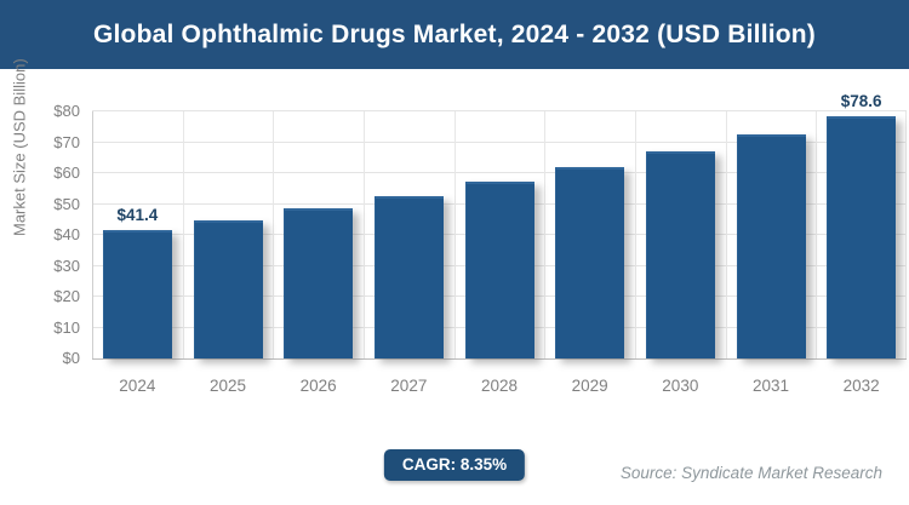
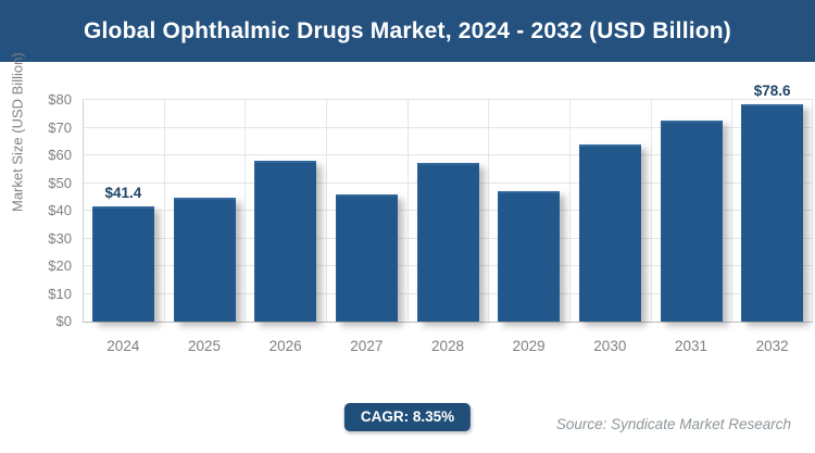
2026: $49 -> $58
2027: $53 -> $46
2029: $62 -> $47
2030: $67 -> $64
